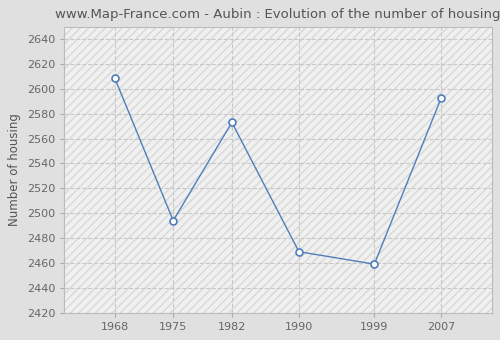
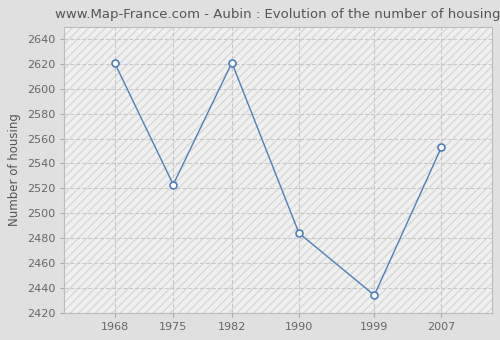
1968: 2609 -> 2621
1975: 2494 -> 2523
1982: 2573 -> 2621
1990: 2469 -> 2484
1999: 2459 -> 2434
2007: 2593 -> 2553
